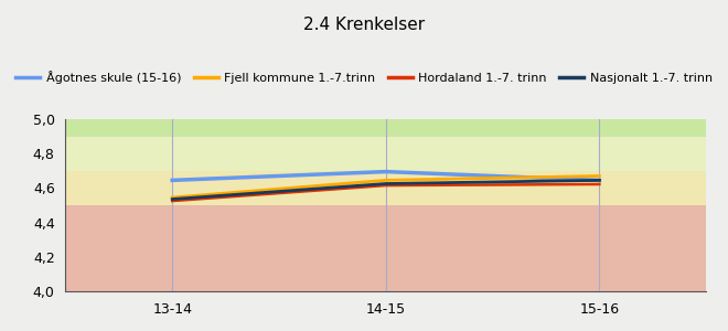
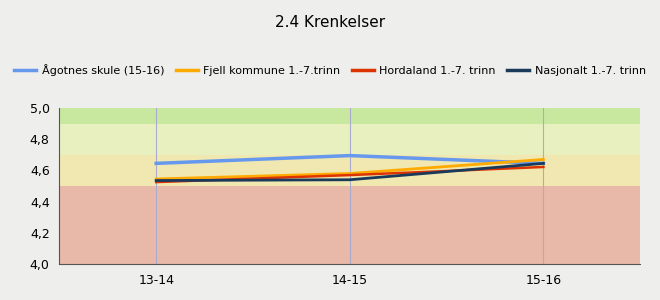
Fjell kommune 1.-7.trinn/14-15: 4,64 -> 4,58
Hordaland 1.-7. trinn/14-15: 4,62 -> 4,57
Nasjonalt 1.-7. trinn/14-15: 4,62 -> 4,54
